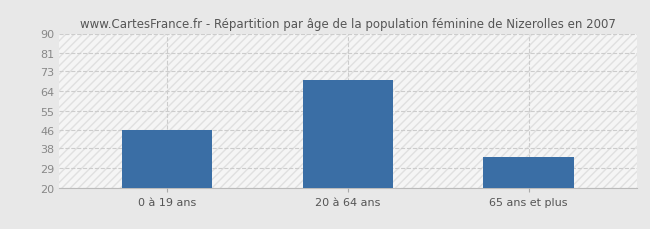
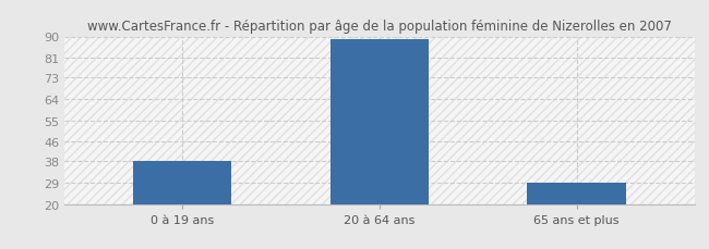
0 à 19 ans: 46 -> 38
20 à 64 ans: 69 -> 89
65 ans et plus: 34 -> 29
